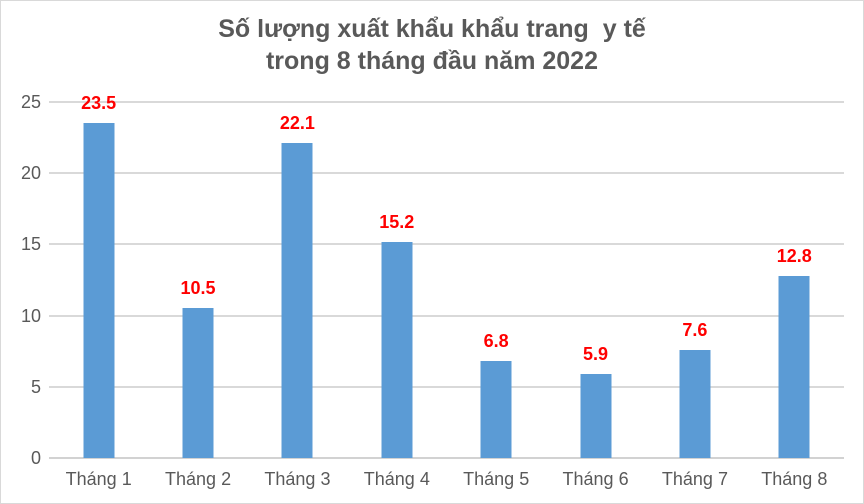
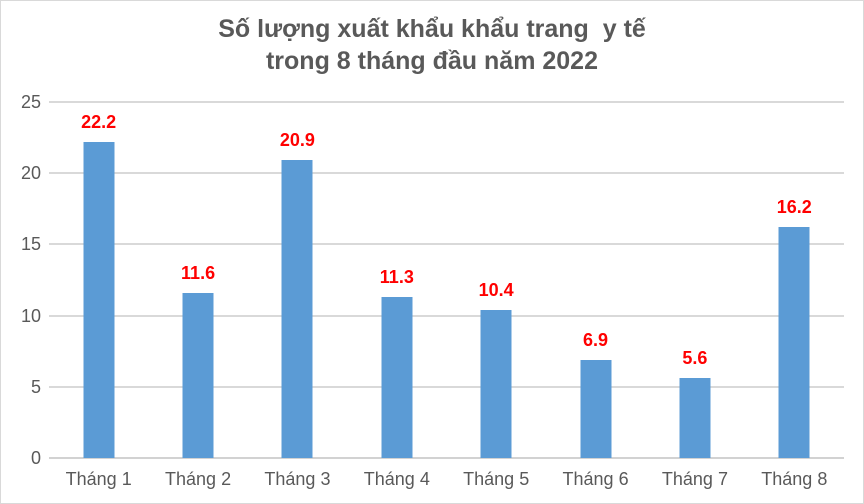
Tháng 1: 23.5 -> 22.2
Tháng 2: 10.5 -> 11.6
Tháng 3: 22.1 -> 20.9
Tháng 4: 15.2 -> 11.3
Tháng 5: 6.8 -> 10.4
Tháng 6: 5.9 -> 6.9
Tháng 7: 7.6 -> 5.6
Tháng 8: 12.8 -> 16.2
